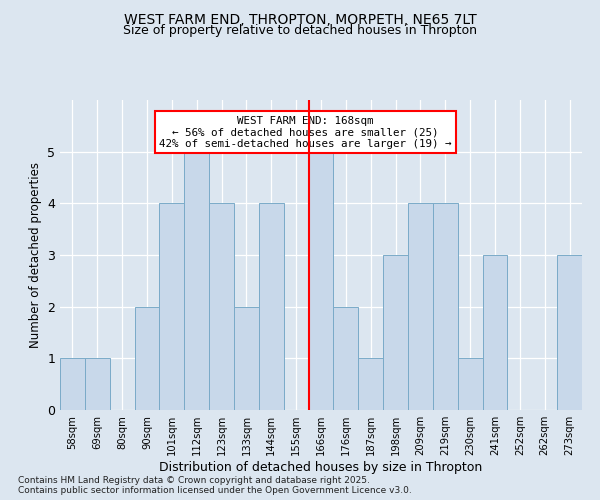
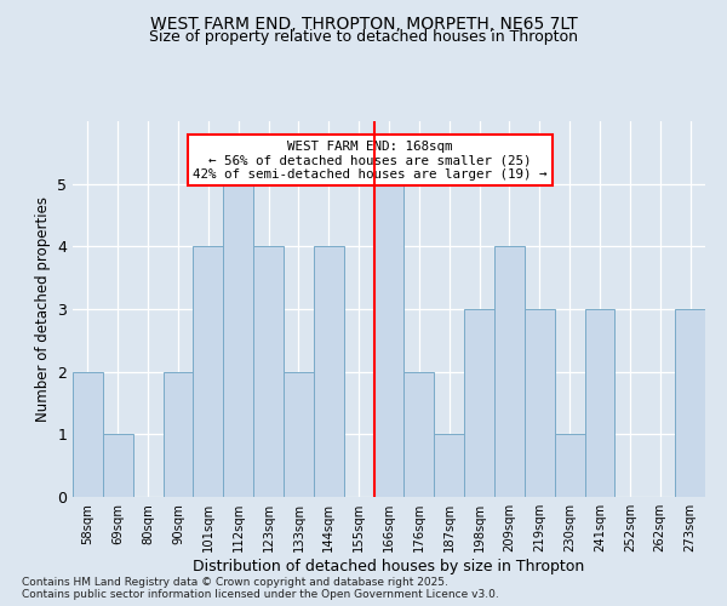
58sqm: 1 -> 2
219sqm: 4 -> 3
